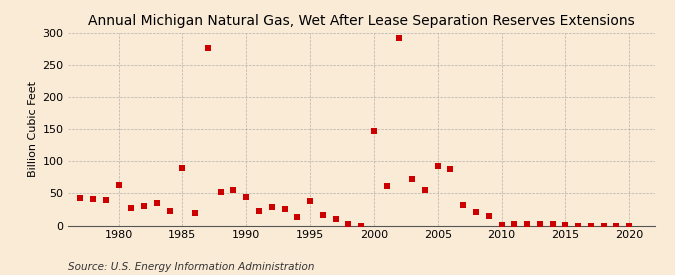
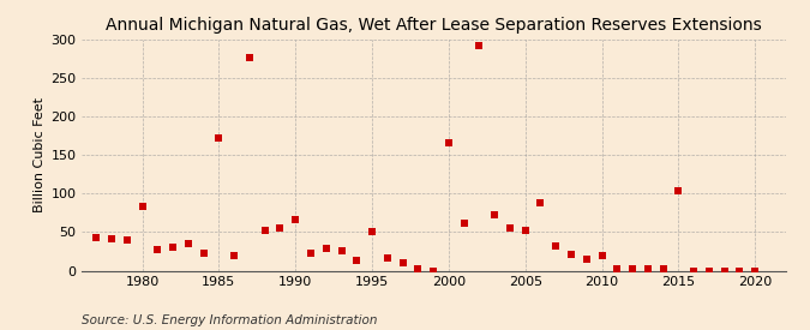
1980: 63 -> 84
1985: 90 -> 172
1990: 44 -> 66
1995: 38 -> 50
2000: 147 -> 166
2005: 92 -> 52
2010: 1 -> 20
2015: 1 -> 104
